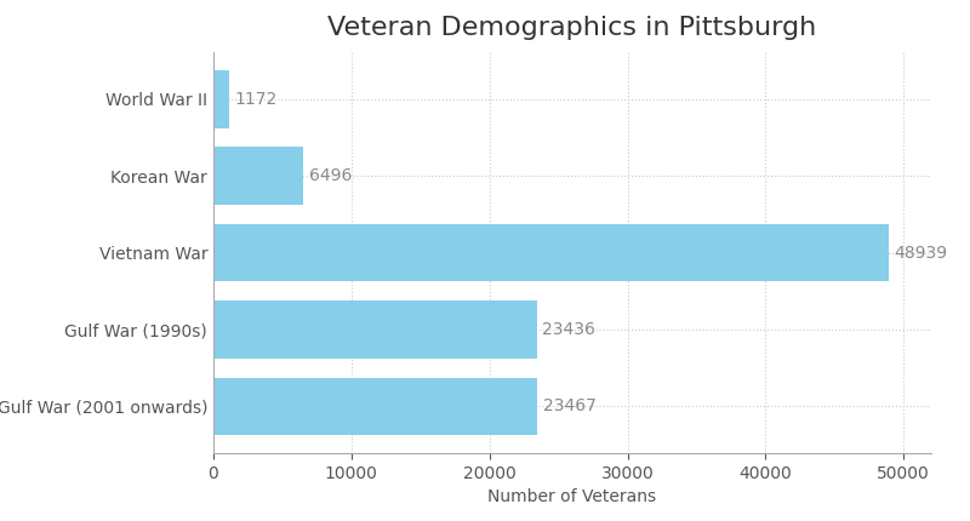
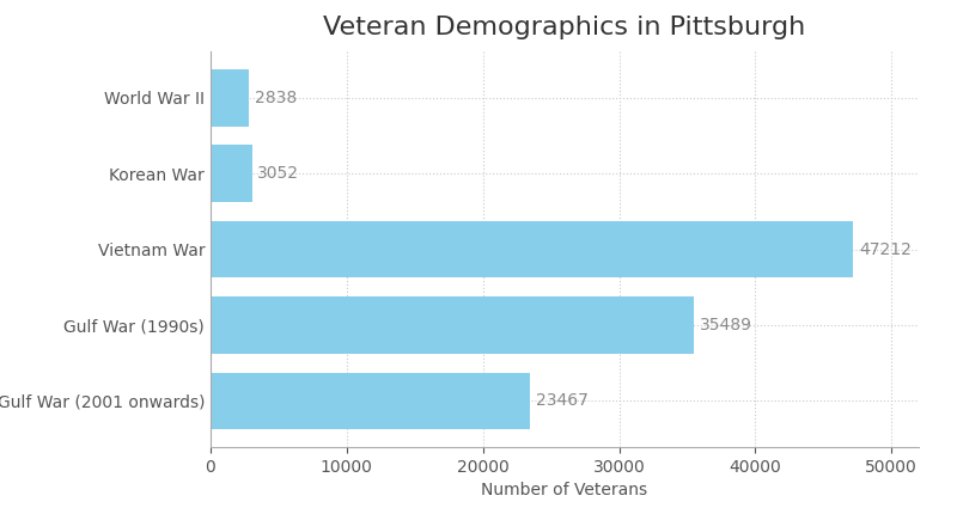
World War II: 1172 -> 2838
Korean War: 6496 -> 3052
Vietnam War: 48939 -> 47212
Gulf War (1990s): 23436 -> 35489
